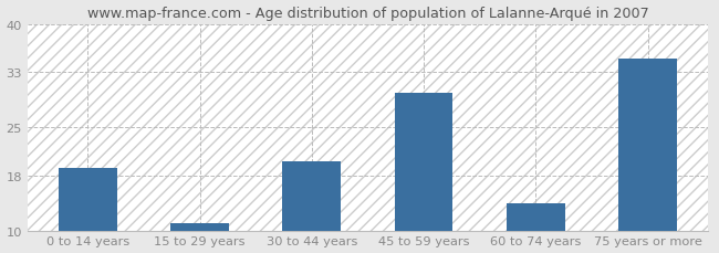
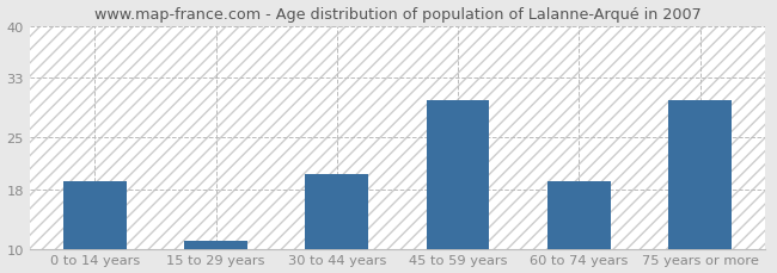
60 to 74 years: 14 -> 19
75 years or more: 35 -> 30
